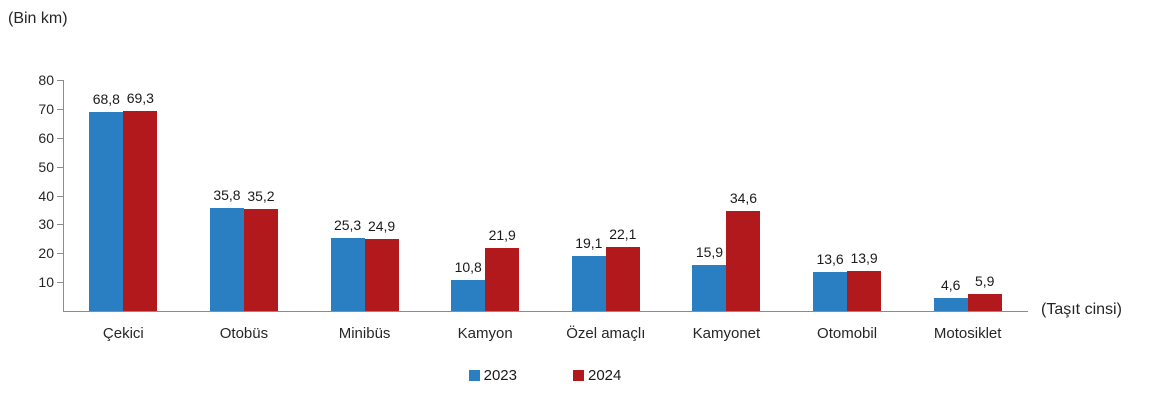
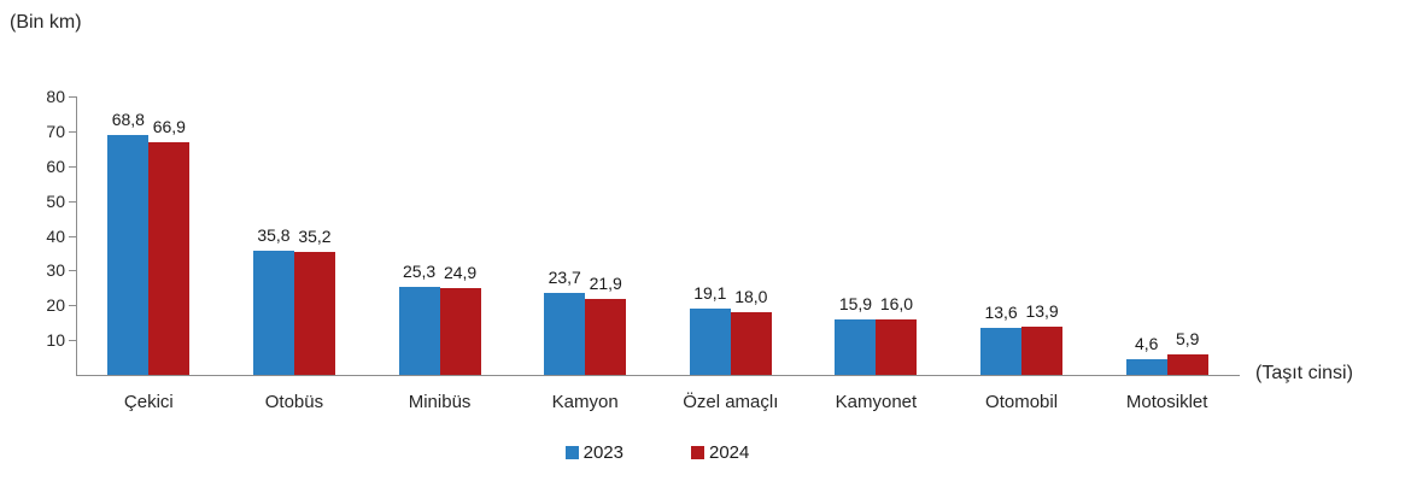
2024/Çekici: 69,3 -> 66,9
2023/Kamyon: 10,8 -> 23,7
2024/Özel amaçlı: 22,1 -> 18,0
2024/Kamyonet: 34,6 -> 16,0
